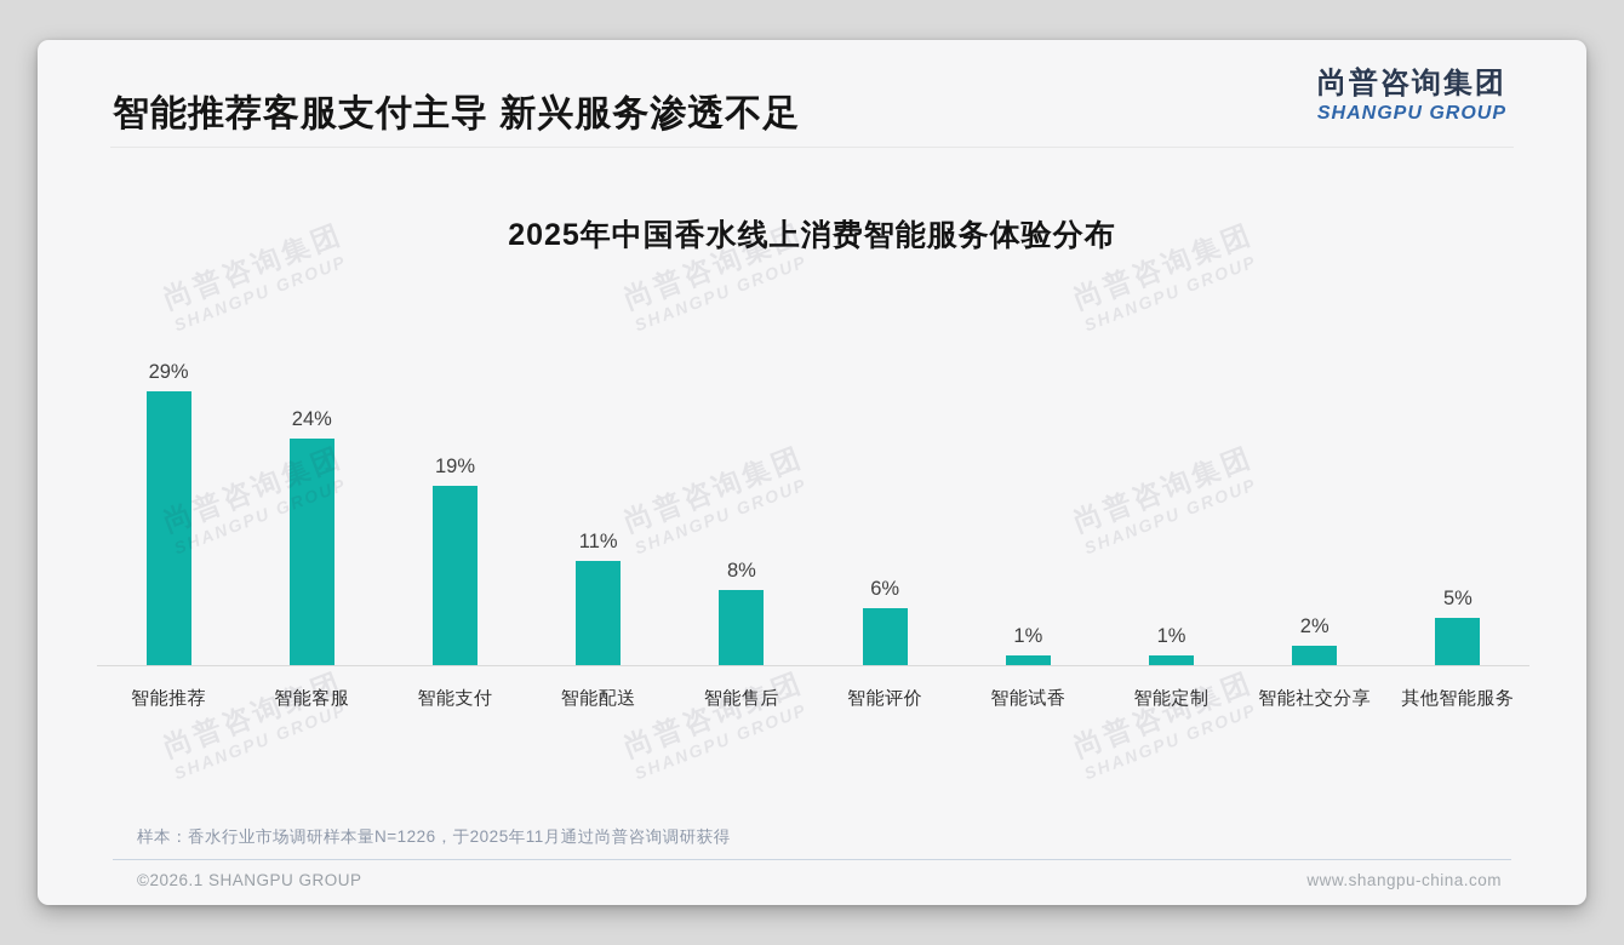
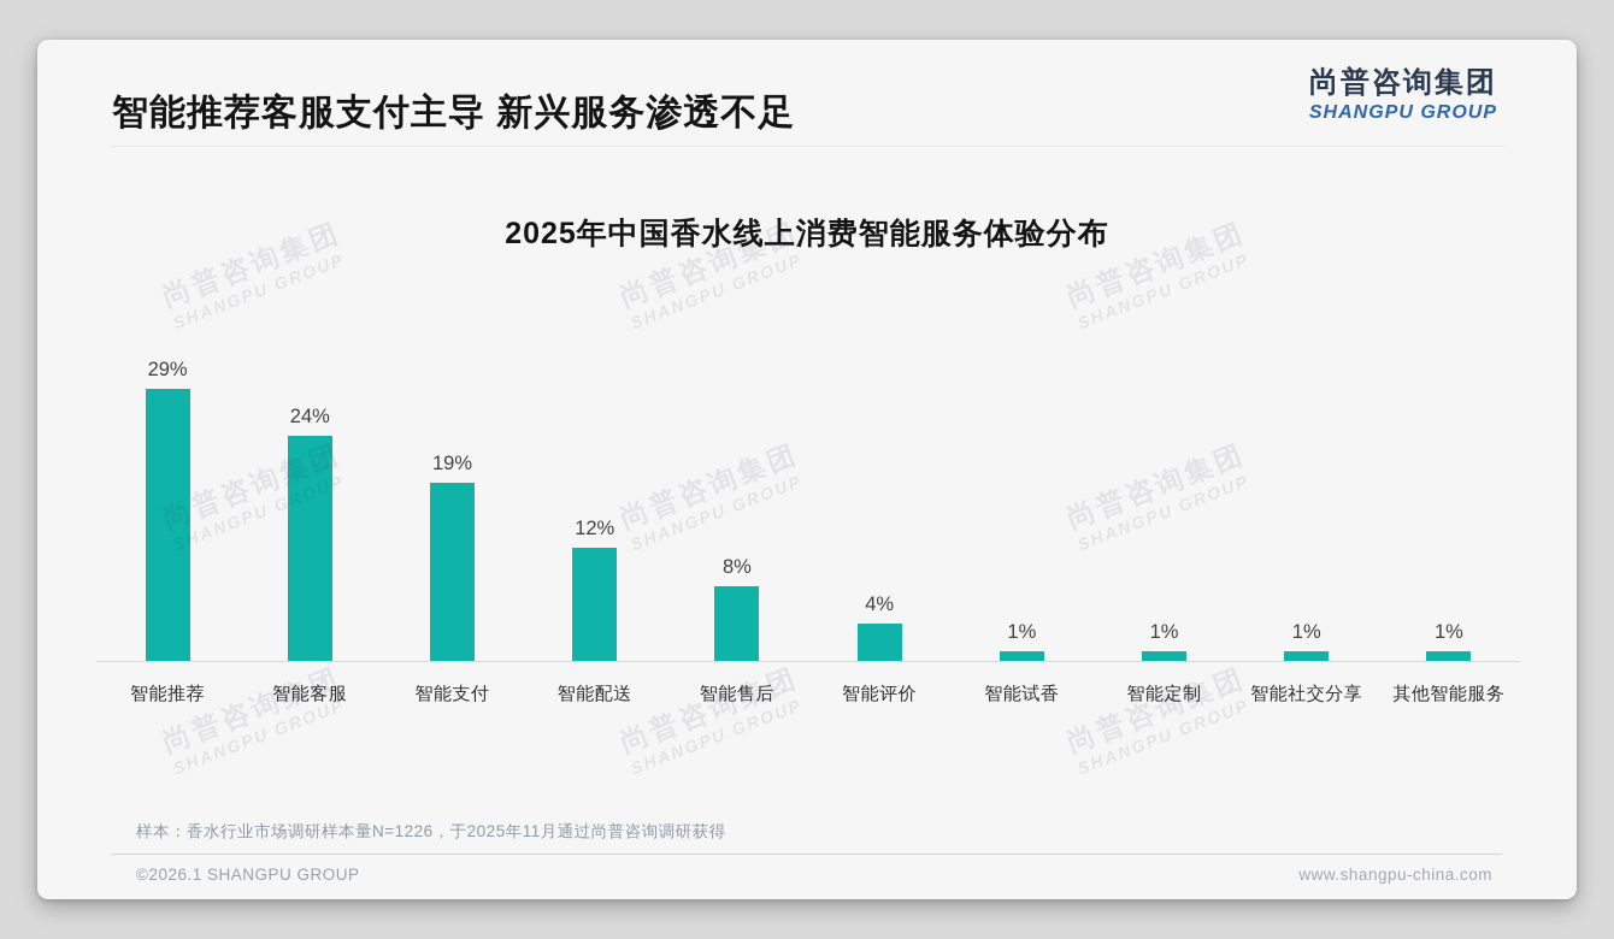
智能配送: 11% -> 12%
智能评价: 6% -> 4%
智能社交分享: 2% -> 1%
其他智能服务: 5% -> 1%
